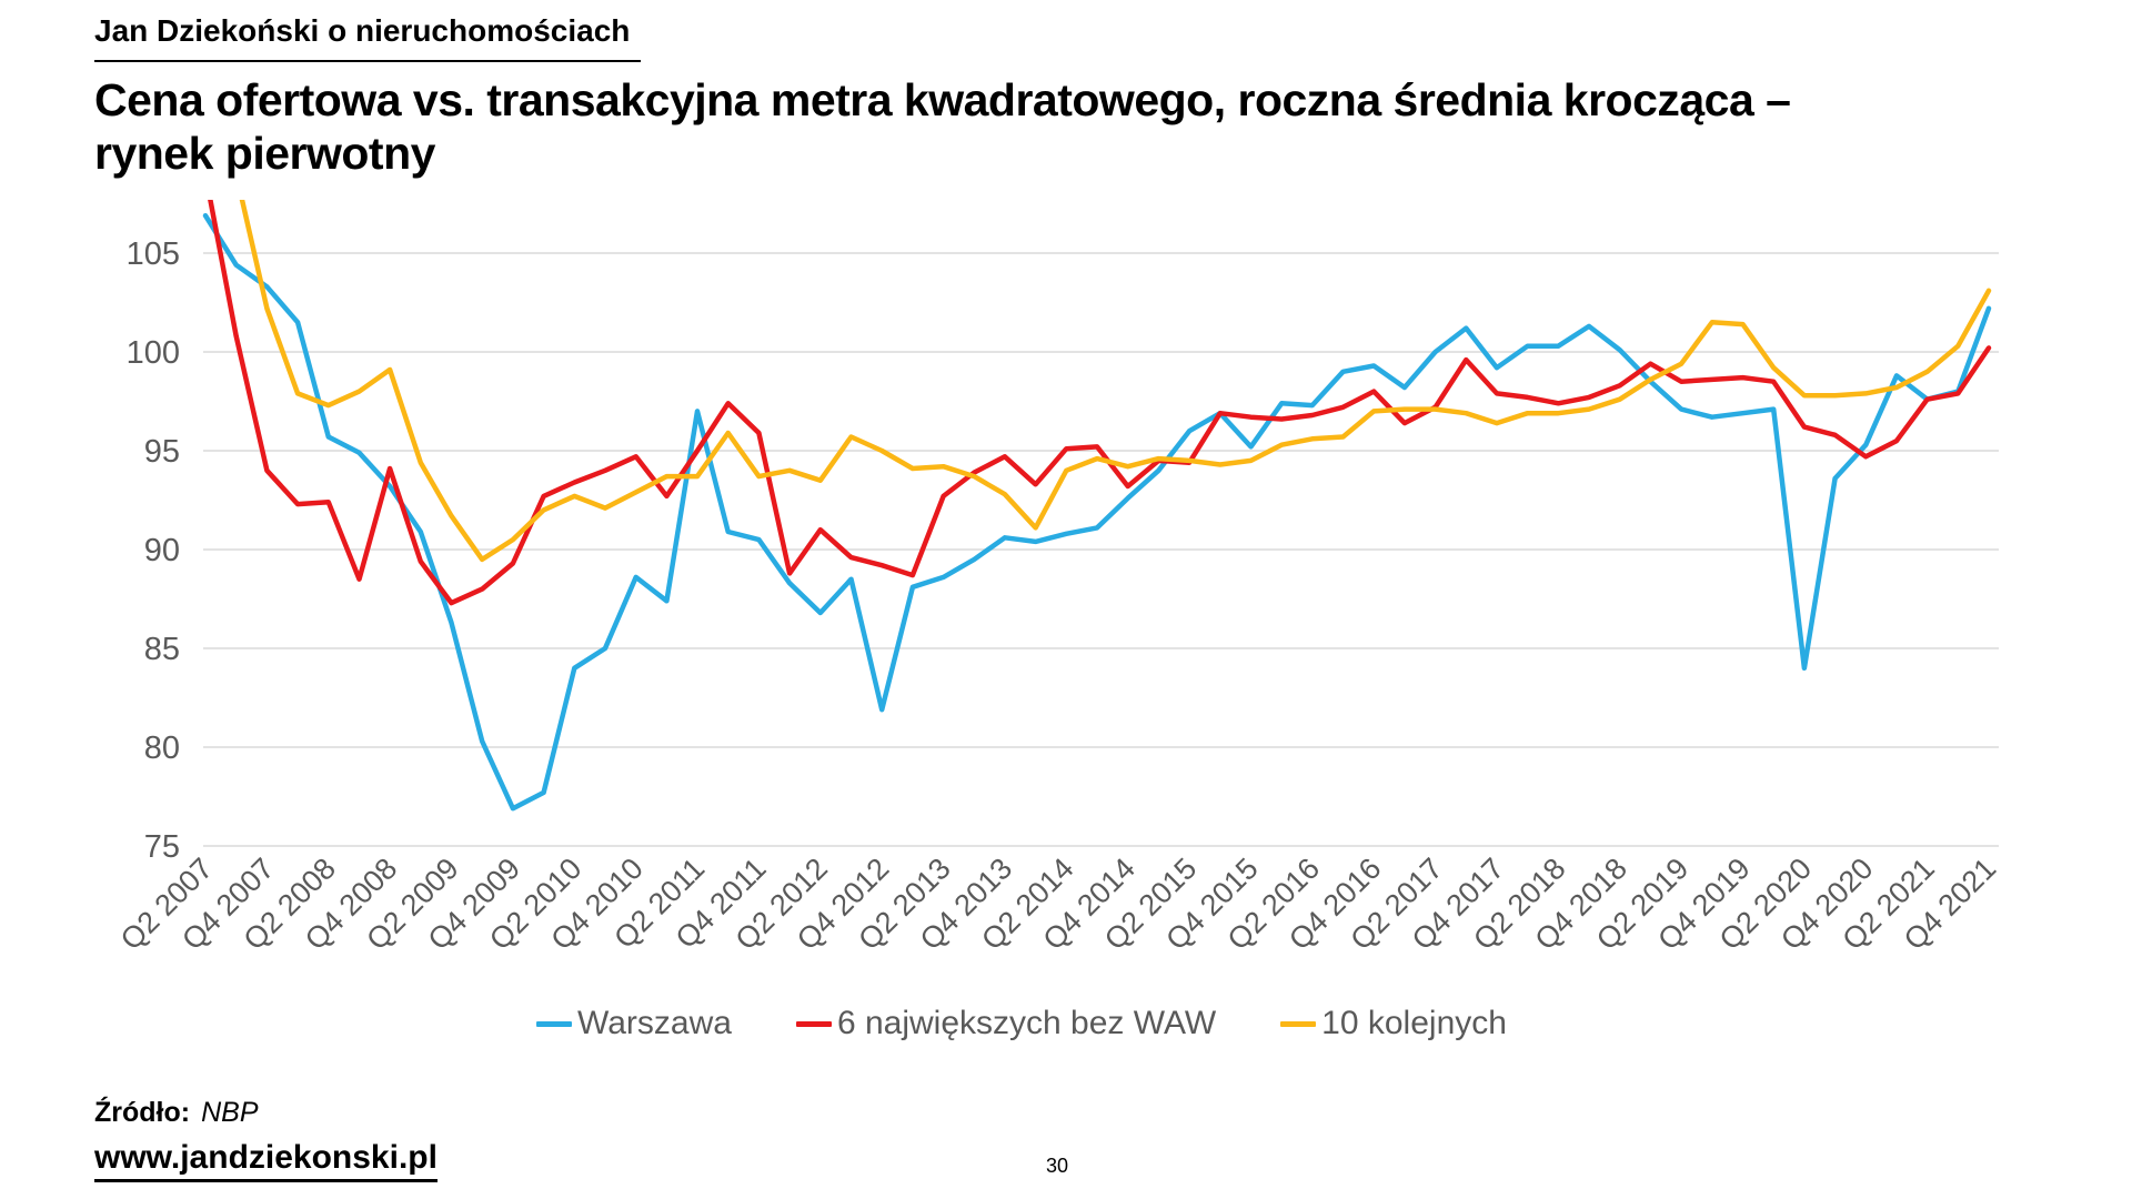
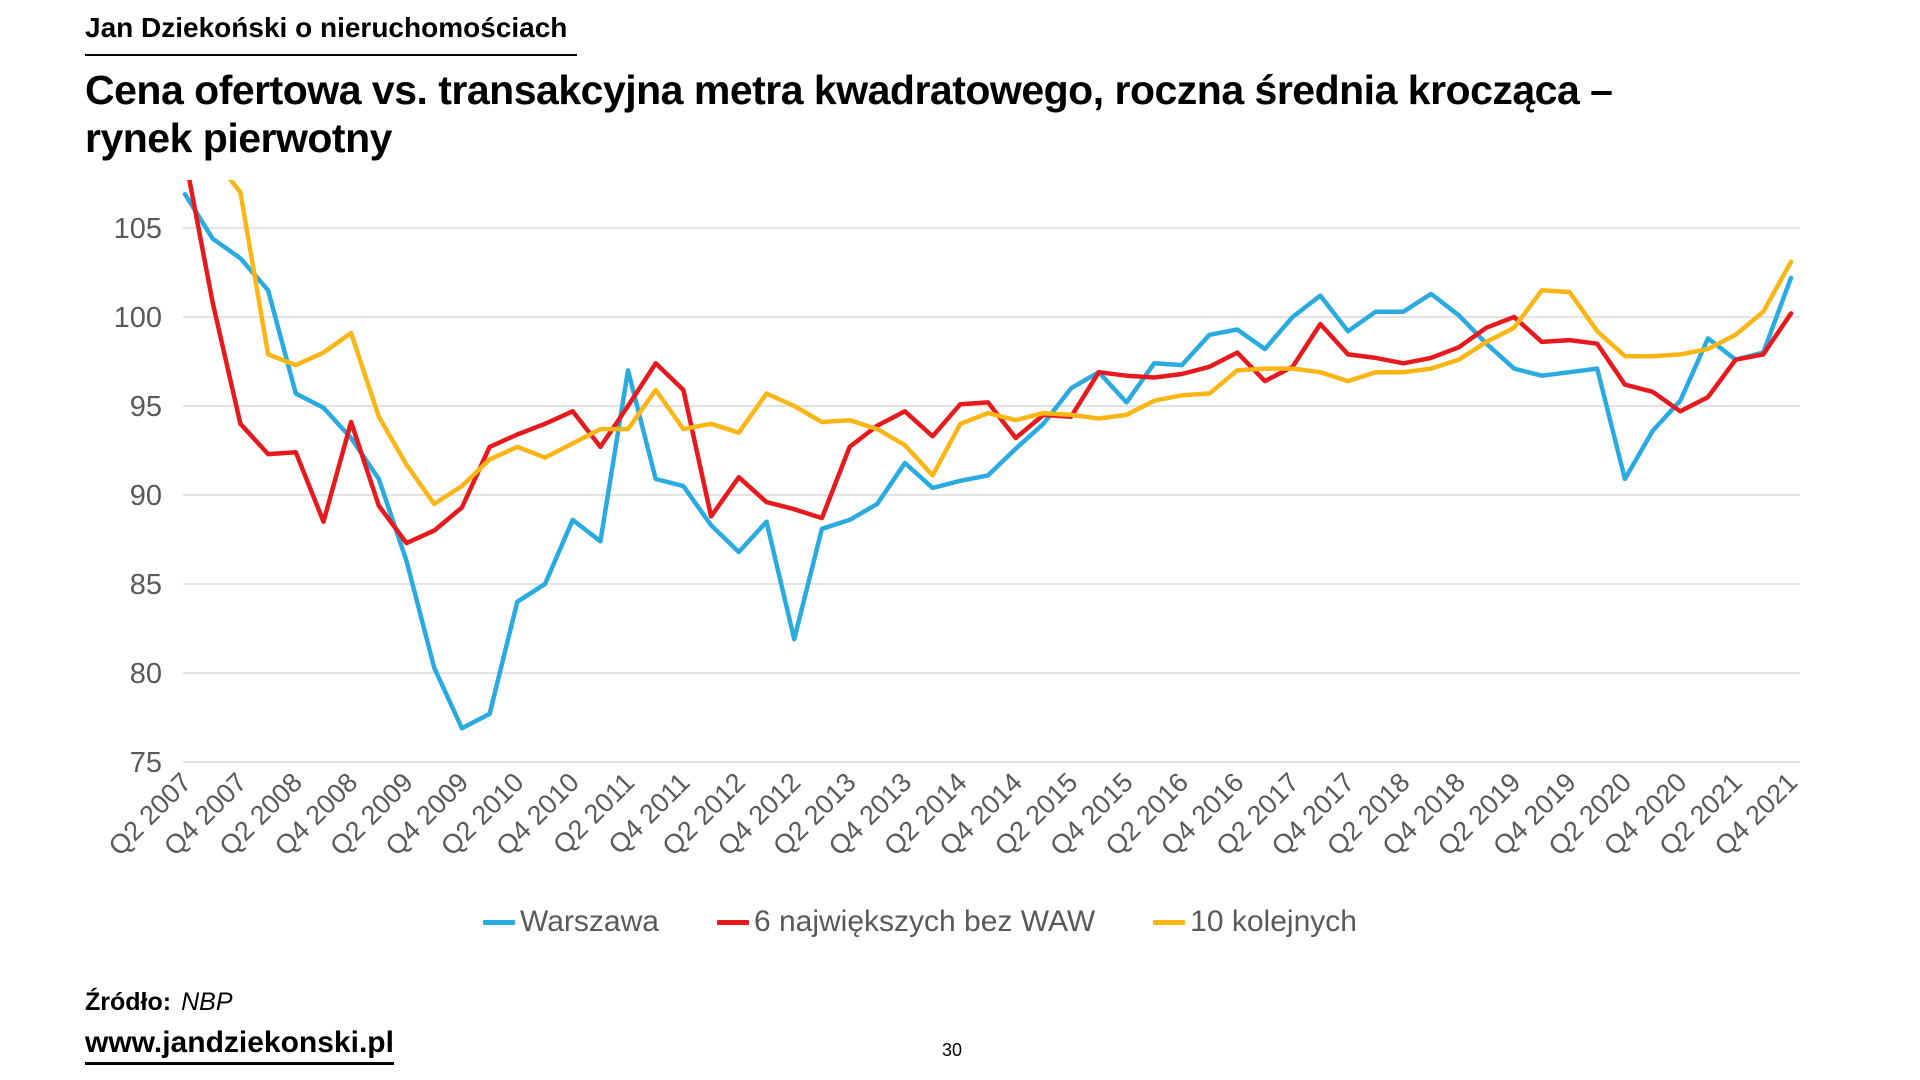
10 kolejnych/Q4 2007: 102.2 -> 107.0
Warszawa/Q4 2013: 90.6 -> 91.8
6 największych bez WAW/Q2 2019: 98.5 -> 100.0
Warszawa/Q2 2020: 84.0 -> 90.9
